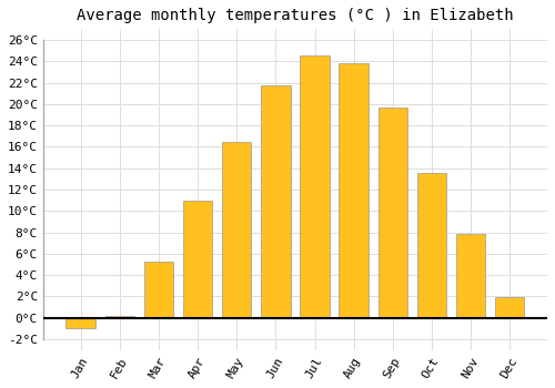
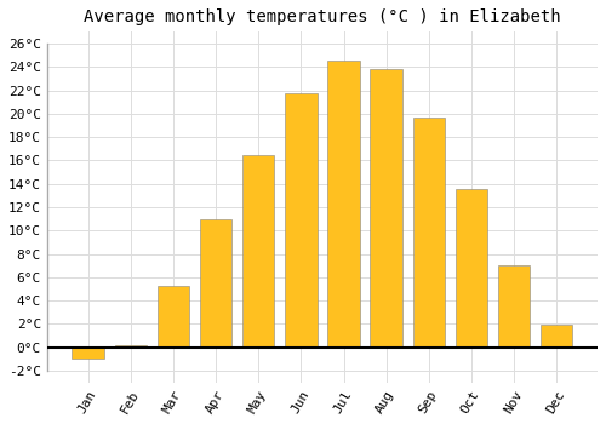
Nov: 7.9°C -> 7.0°C
